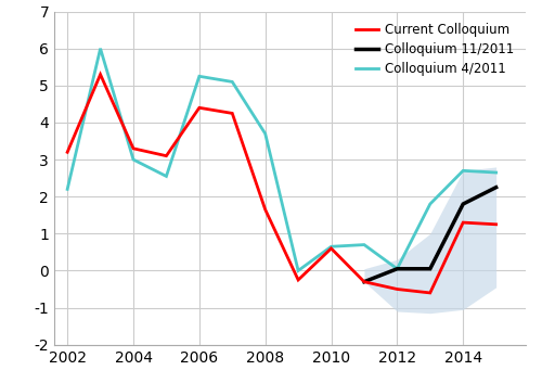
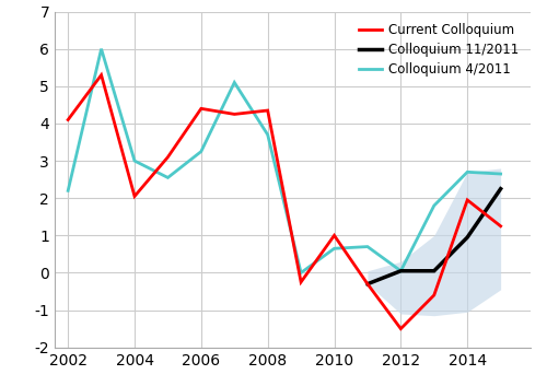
Current Colloquium/2002: 3.20 -> 4.10
Current Colloquium/2004: 3.30 -> 2.05
Colloquium 4/2011/2006: 5.25 -> 3.25
Current Colloquium/2008: 1.65 -> 4.35
Current Colloquium/2010: 0.60 -> 1.00
Current Colloquium/2012: -0.50 -> -1.50
Current Colloquium/2014: 1.30 -> 1.95
Colloquium 11/2011/2014: 1.80 -> 0.95
